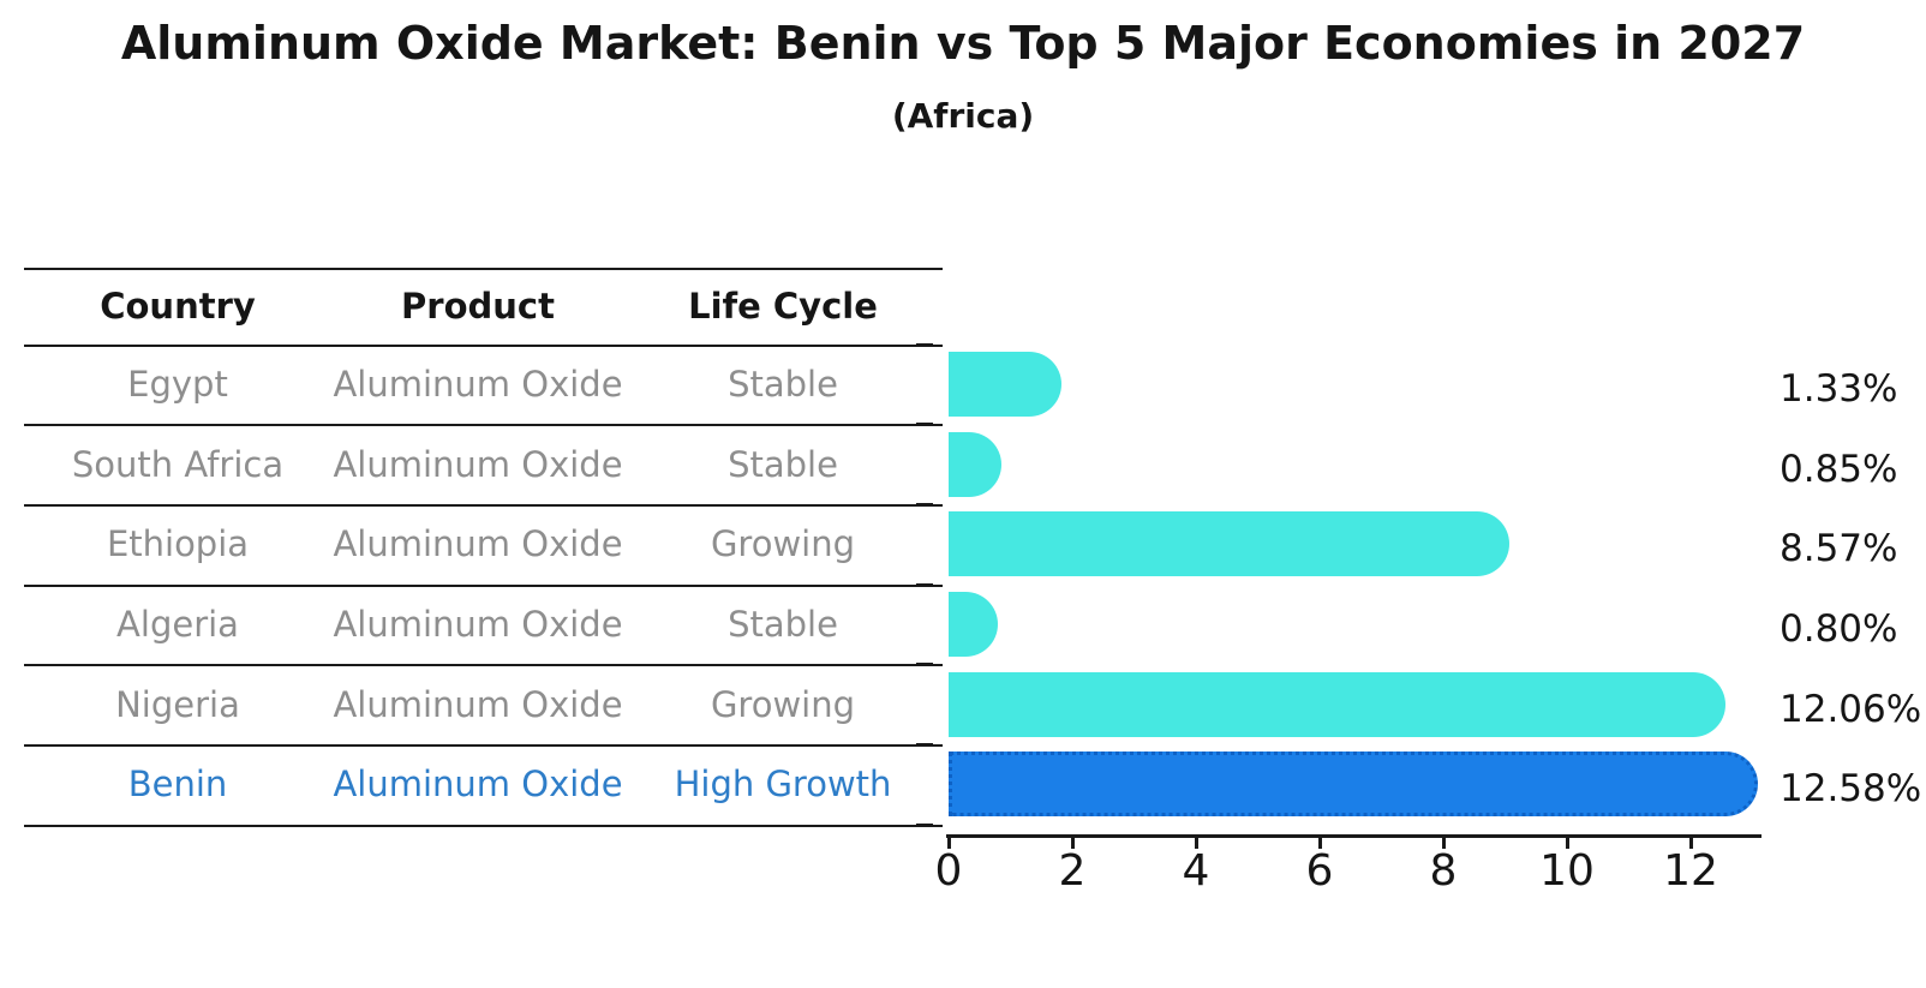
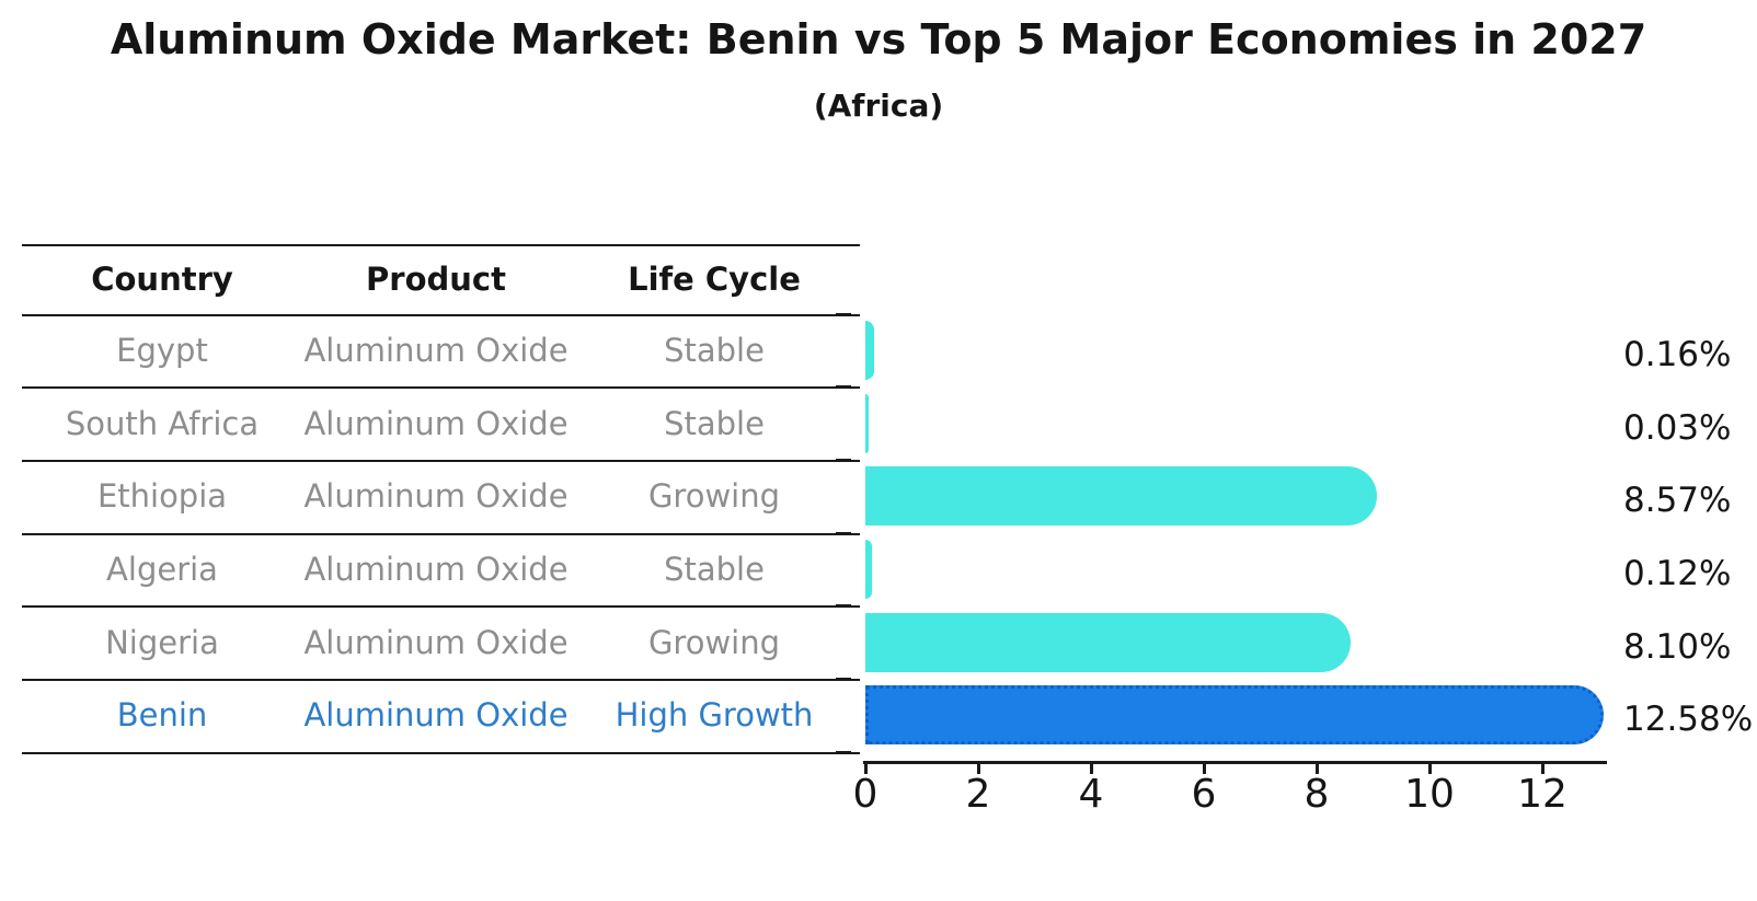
Egypt: 1.33% -> 0.16%
South Africa: 0.85% -> 0.03%
Algeria: 0.80% -> 0.12%
Nigeria: 12.06% -> 8.10%
